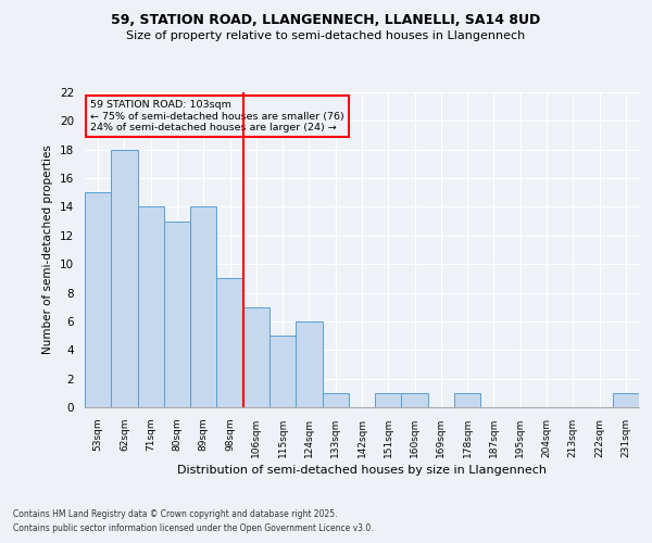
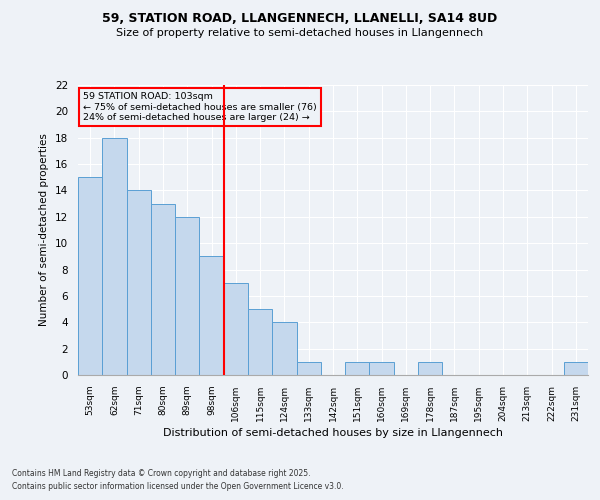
89sqm: 14 -> 12
124sqm: 6 -> 4
